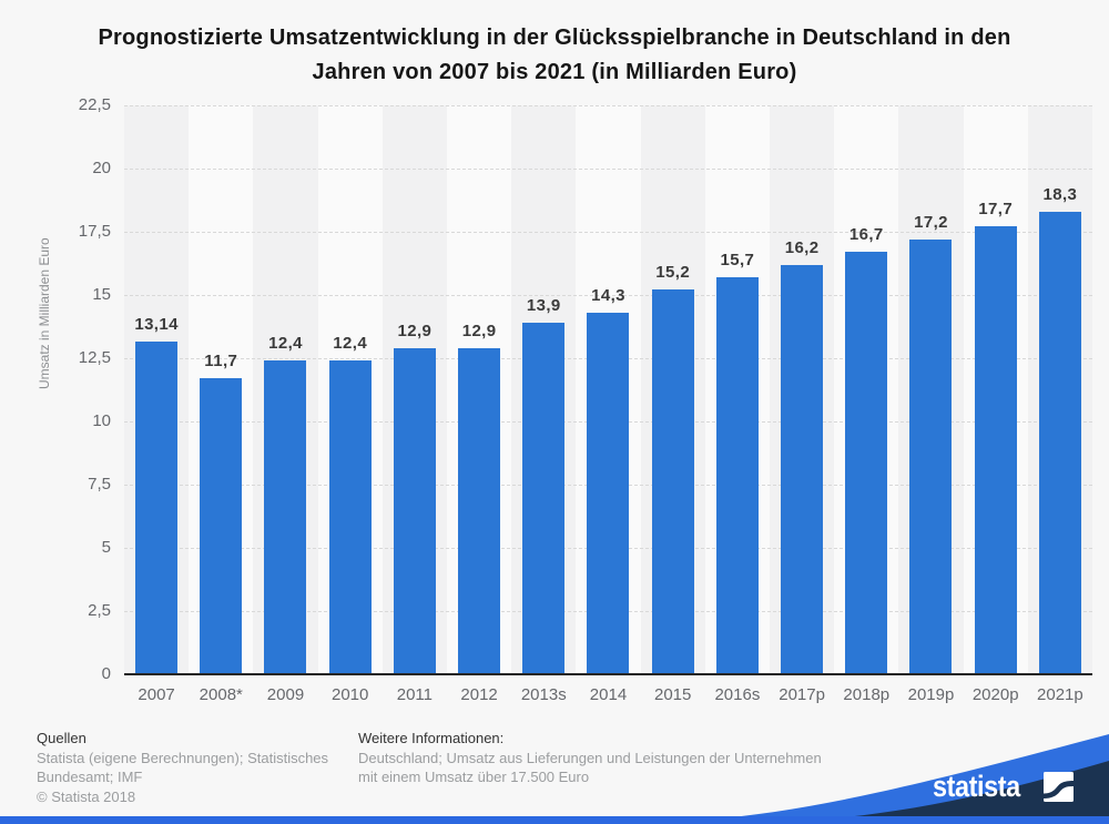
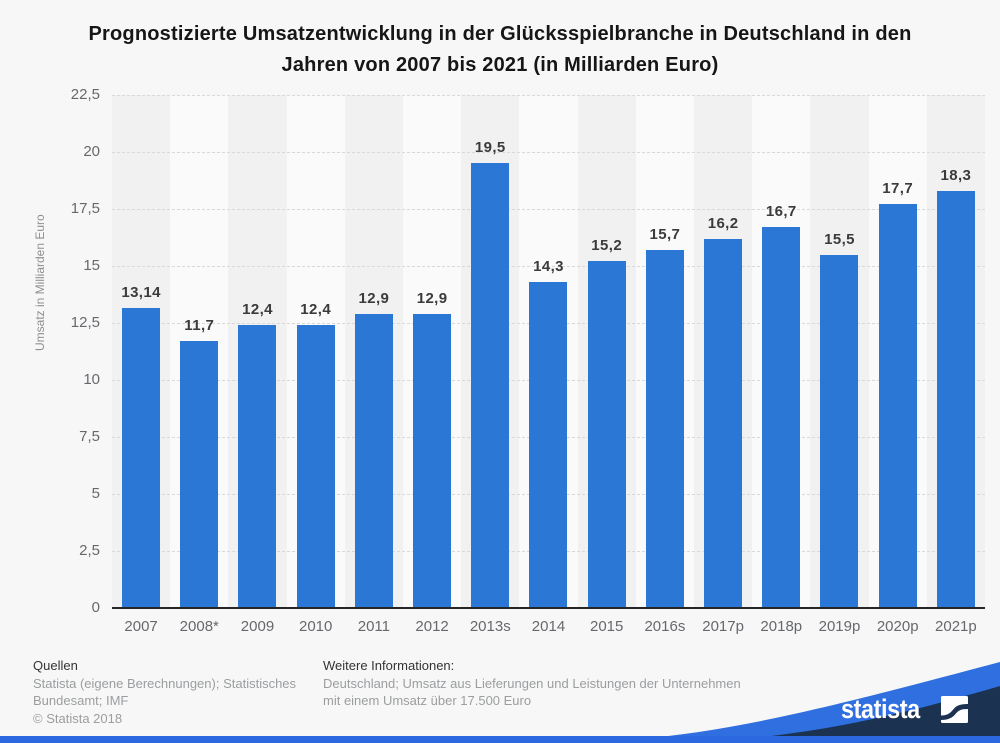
2013s: 13,9 -> 19,5
2019p: 17,2 -> 15,5
